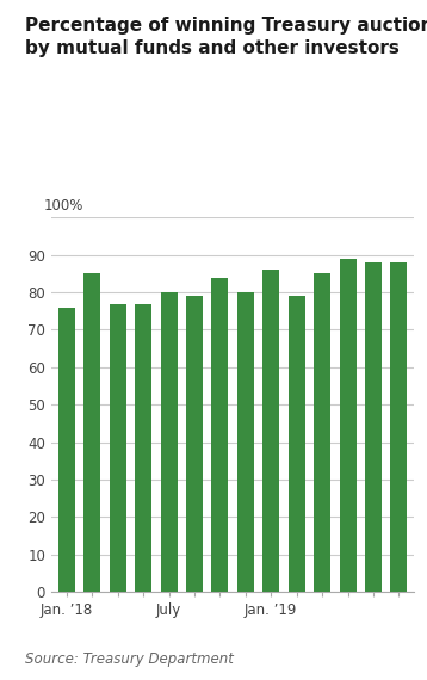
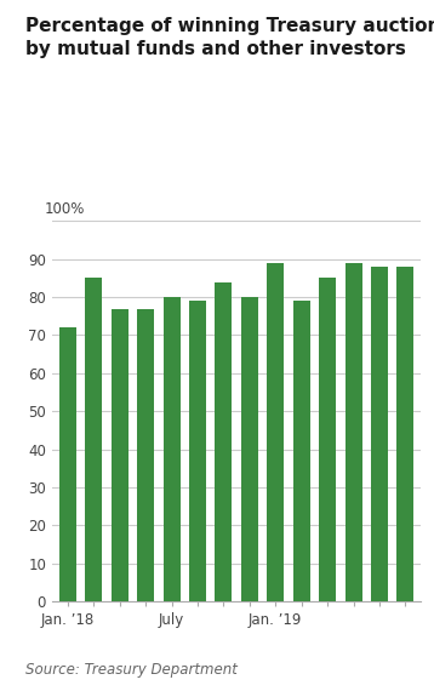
Jan. ’18: 76 -> 72
Jan. ’19: 86 -> 89
